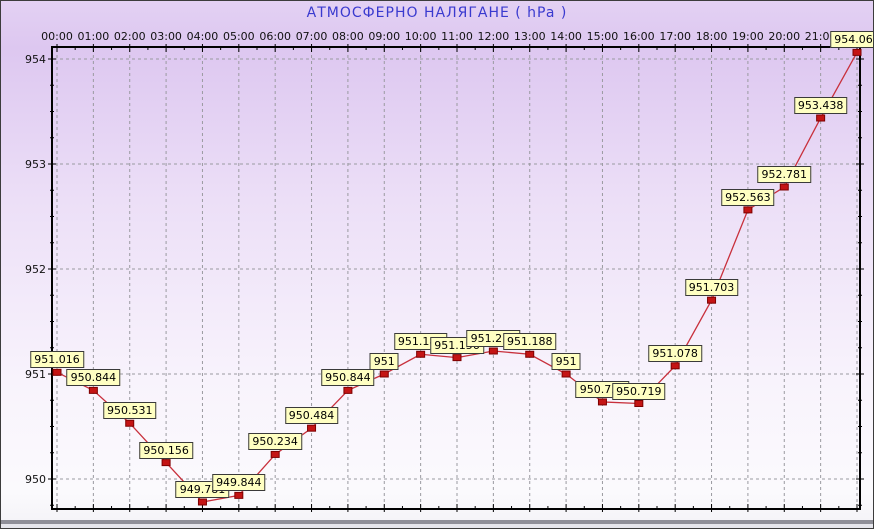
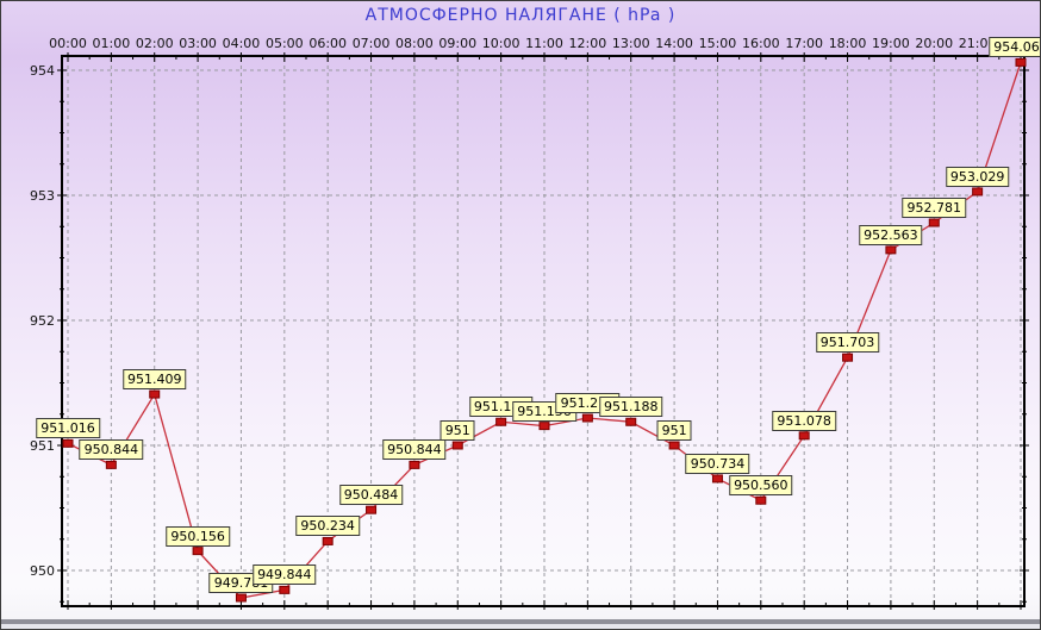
02:00: 950.531 -> 951.409
16:00: 950.719 -> 950.560
21:00: 953.438 -> 953.029
